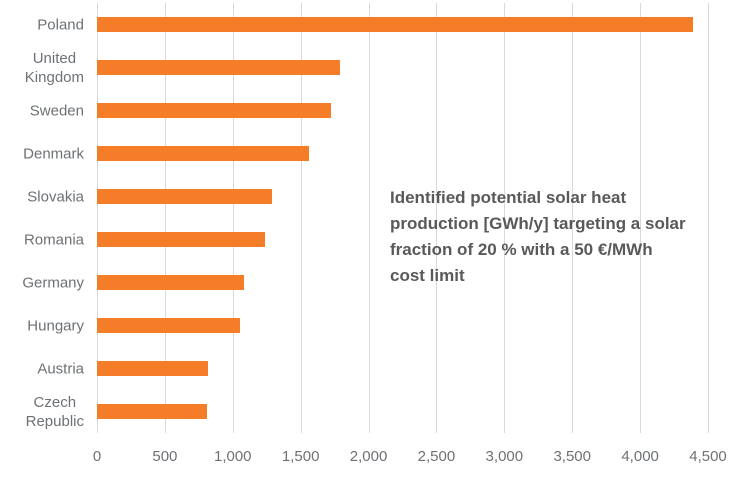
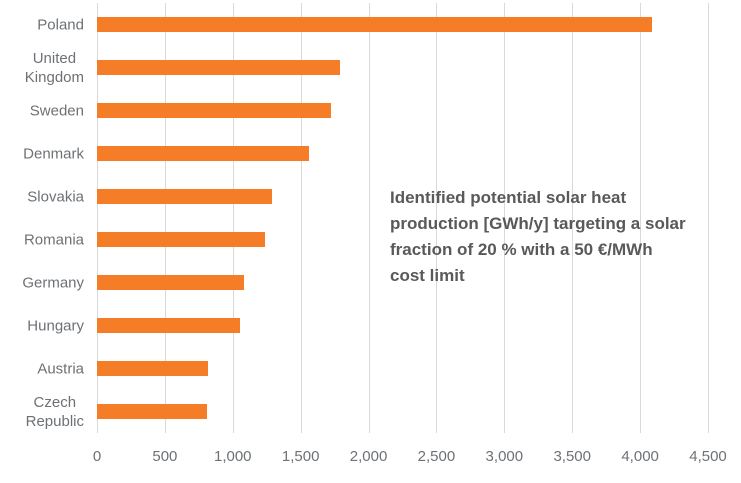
Poland: 4390 -> 4090
